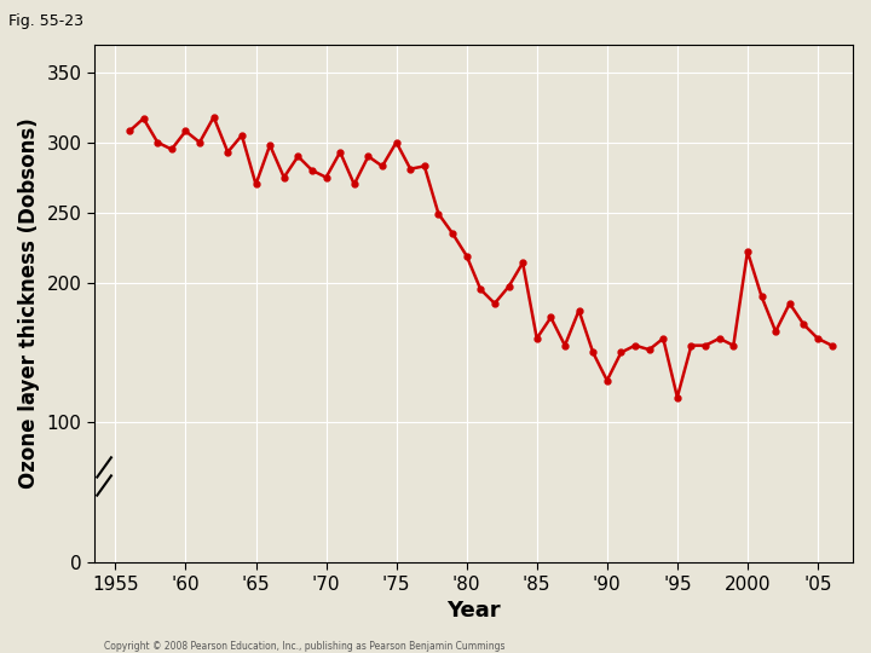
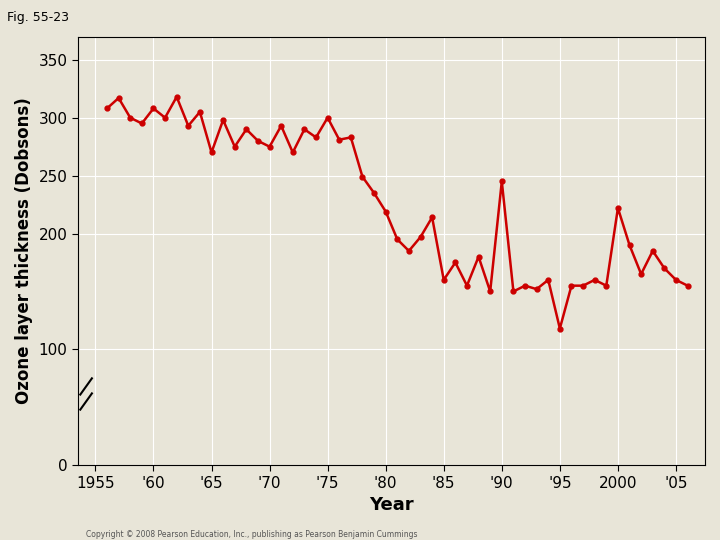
'90: 130 -> 245
